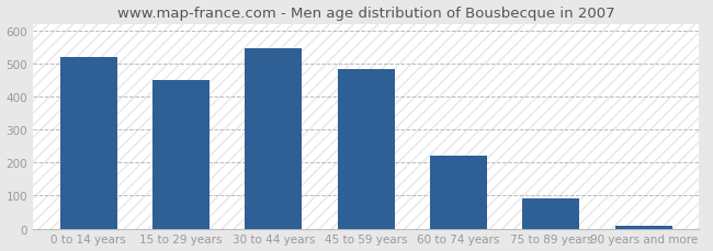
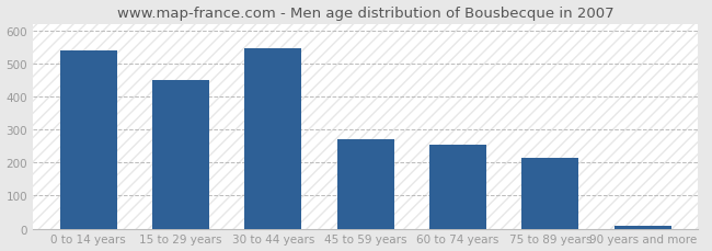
0 to 14 years: 520 -> 540
45 to 59 years: 483 -> 270
60 to 74 years: 222 -> 255
75 to 89 years: 92 -> 215
